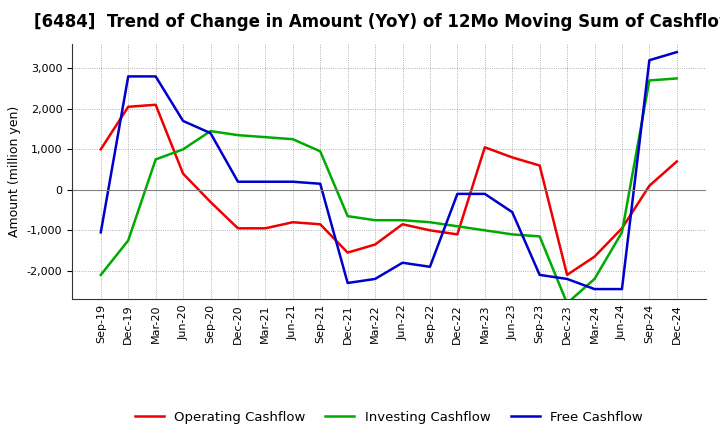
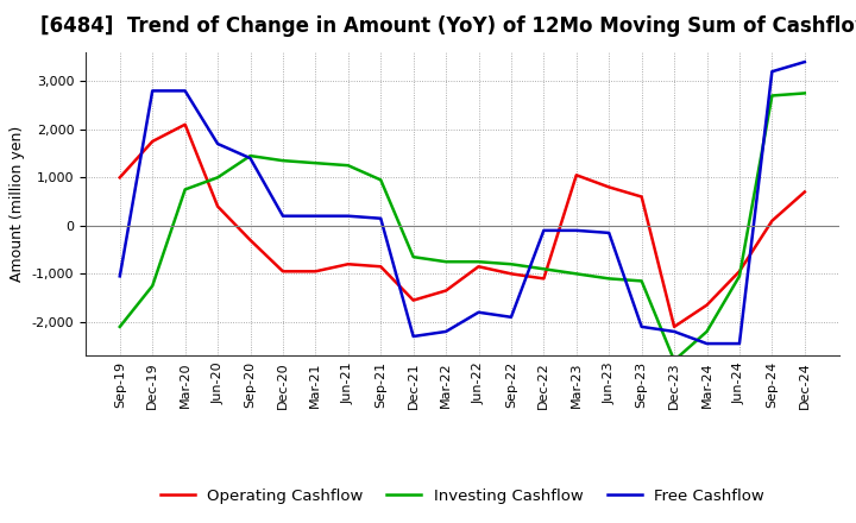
Operating Cashflow/Dec-19: 2,050 -> 1,750
Free Cashflow/Jun-23: -550 -> -150
